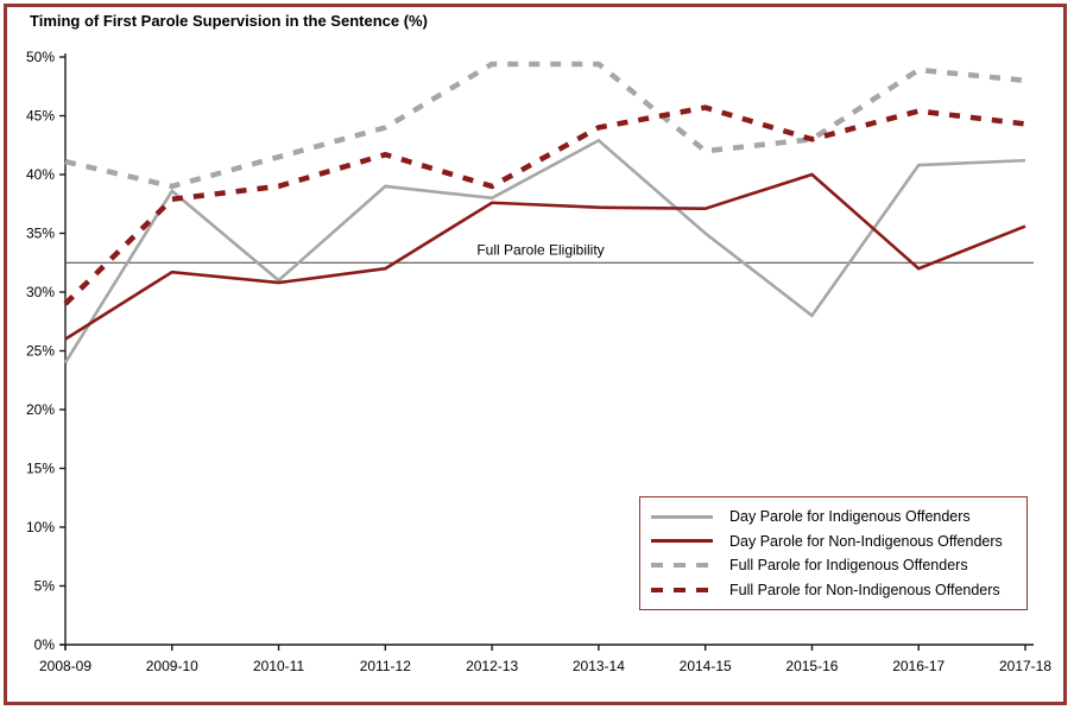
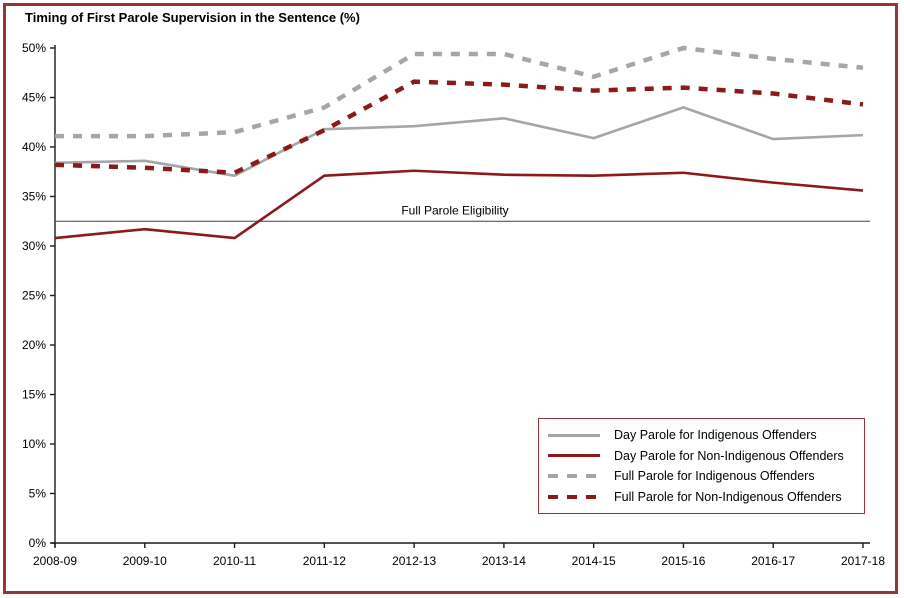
Day Parole for Indigenous Offenders/2008-09: 24% -> 38%
Day Parole for Non-Indigenous Offenders/2008-09: 26% -> 31%
Full Parole for Non-Indigenous Offenders/2008-09: 29% -> 38%
Full Parole for Indigenous Offenders/2009-10: 39% -> 41%
Day Parole for Indigenous Offenders/2010-11: 31% -> 37%
Full Parole for Non-Indigenous Offenders/2010-11: 39% -> 37%
Day Parole for Indigenous Offenders/2011-12: 39% -> 42%
Day Parole for Non-Indigenous Offenders/2011-12: 32% -> 37%
Day Parole for Indigenous Offenders/2012-13: 38% -> 42%
Full Parole for Non-Indigenous Offenders/2012-13: 39% -> 47%
Full Parole for Non-Indigenous Offenders/2013-14: 44% -> 46%
Day Parole for Indigenous Offenders/2014-15: 35% -> 41%
Full Parole for Indigenous Offenders/2014-15: 42% -> 47%
Day Parole for Indigenous Offenders/2015-16: 28% -> 44%
Day Parole for Non-Indigenous Offenders/2015-16: 40% -> 37%
Full Parole for Indigenous Offenders/2015-16: 43% -> 50%
Full Parole for Non-Indigenous Offenders/2015-16: 43% -> 46%
Day Parole for Non-Indigenous Offenders/2016-17: 32% -> 36%
